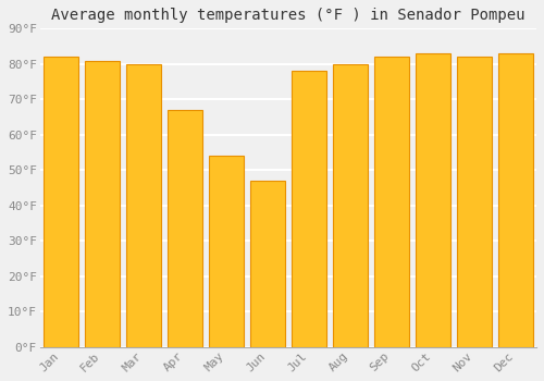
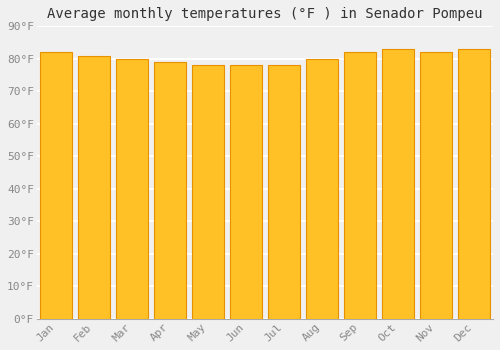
Apr: 67°F -> 79°F
May: 54°F -> 78°F
Jun: 47°F -> 78°F
